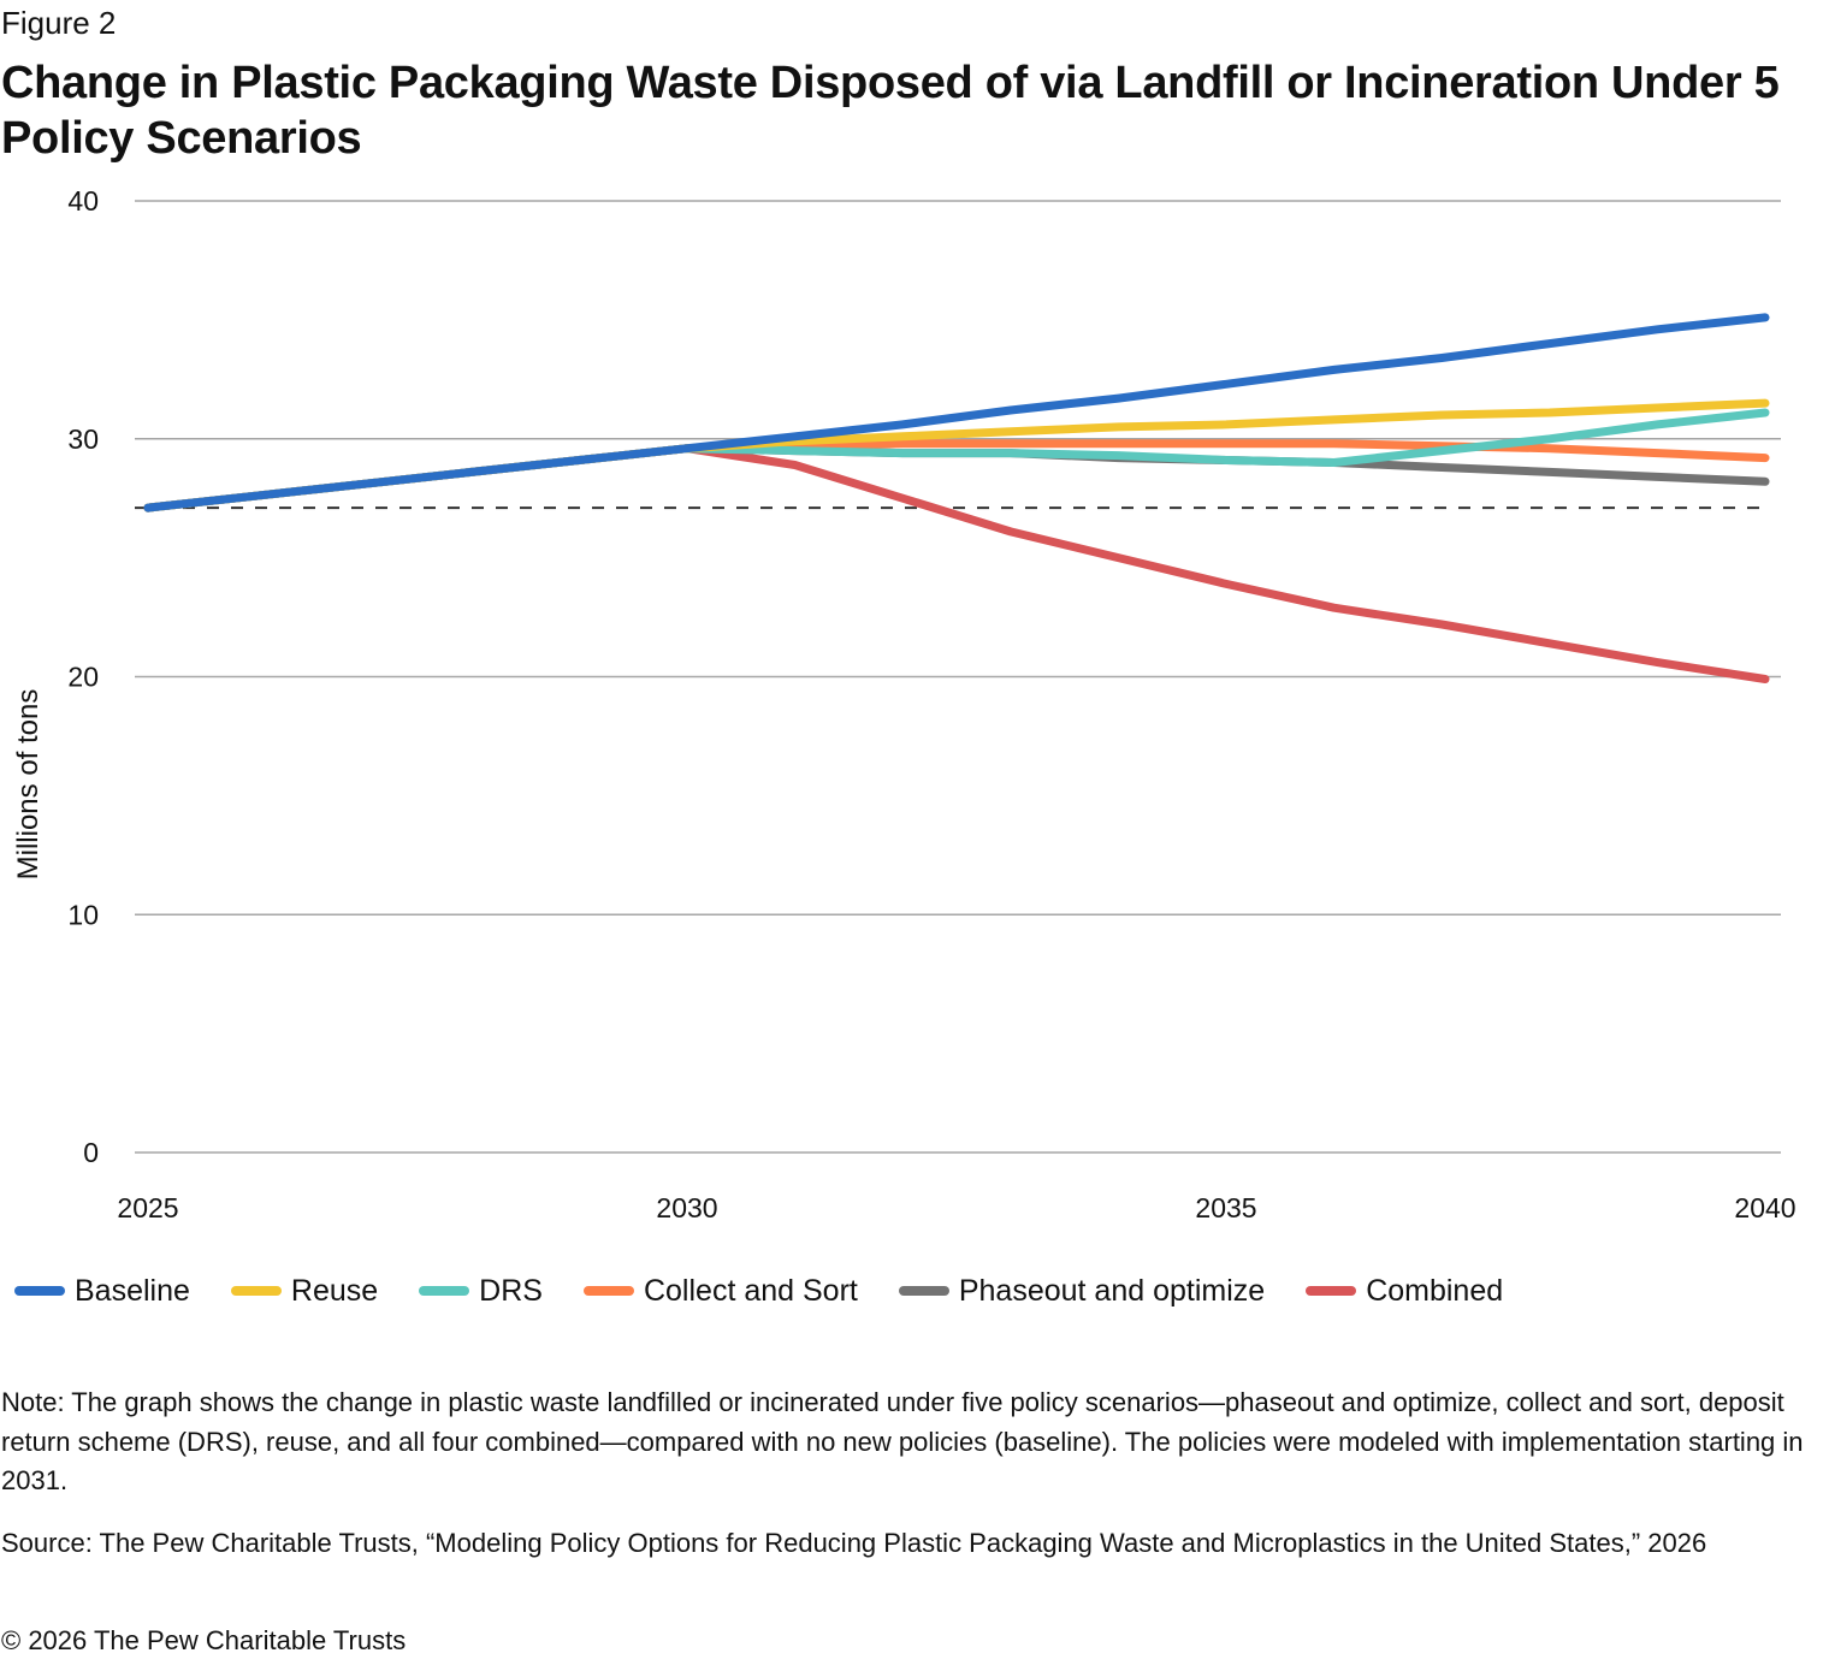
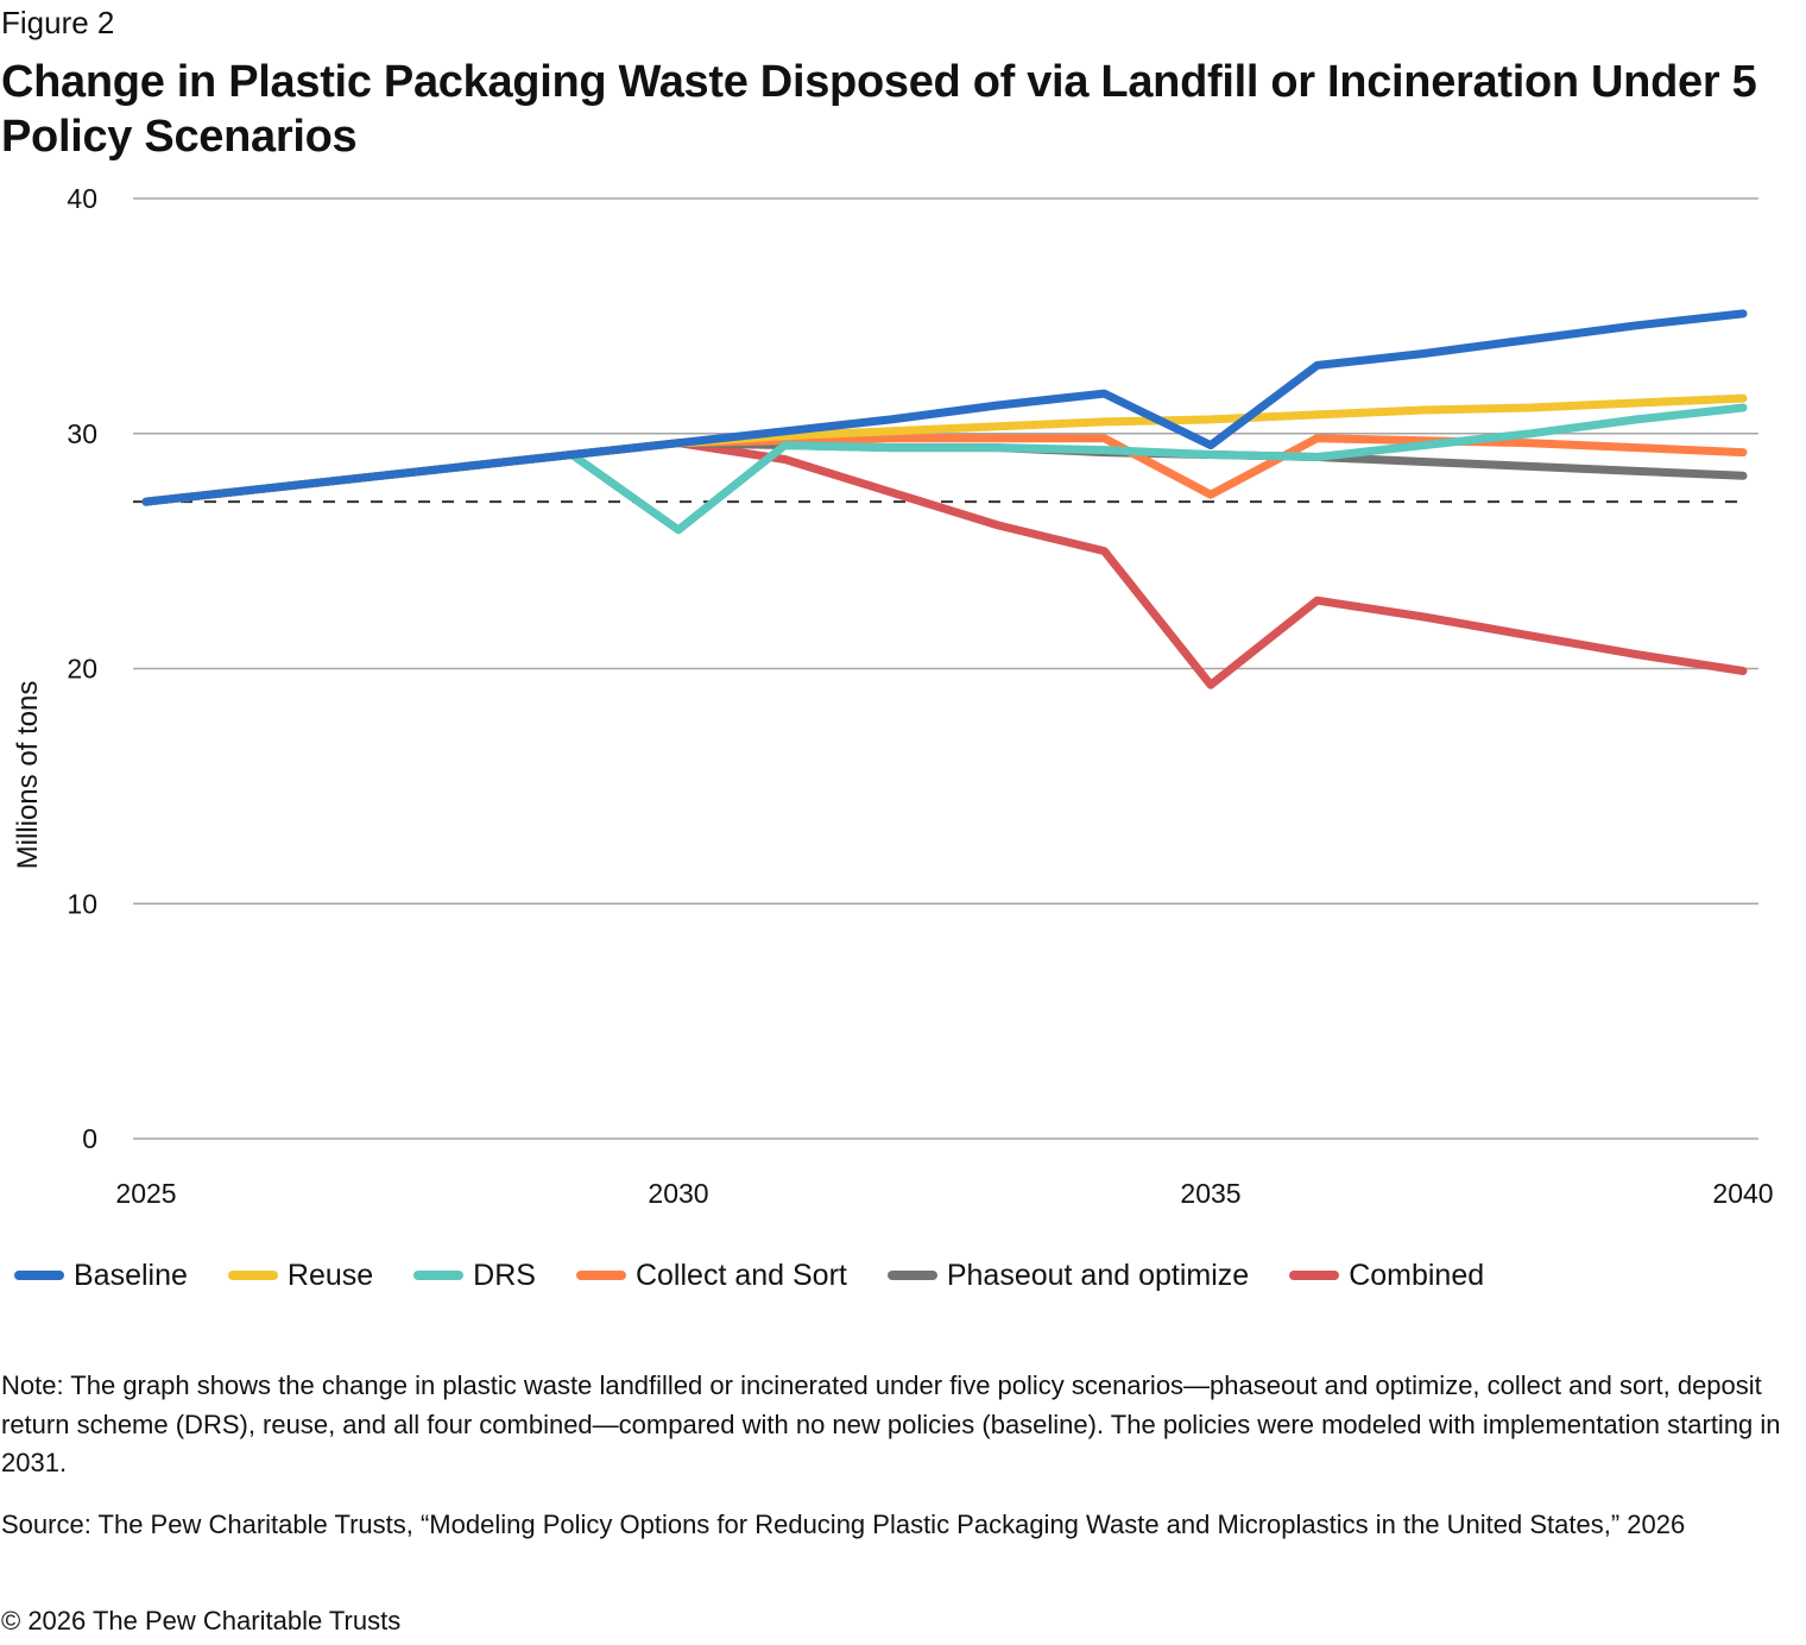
DRS/2030: 29.6 -> 25.9
Baseline/2035: 32.3 -> 29.5
Collect and Sort/2035: 29.8 -> 27.4
Combined/2035: 23.9 -> 19.3
